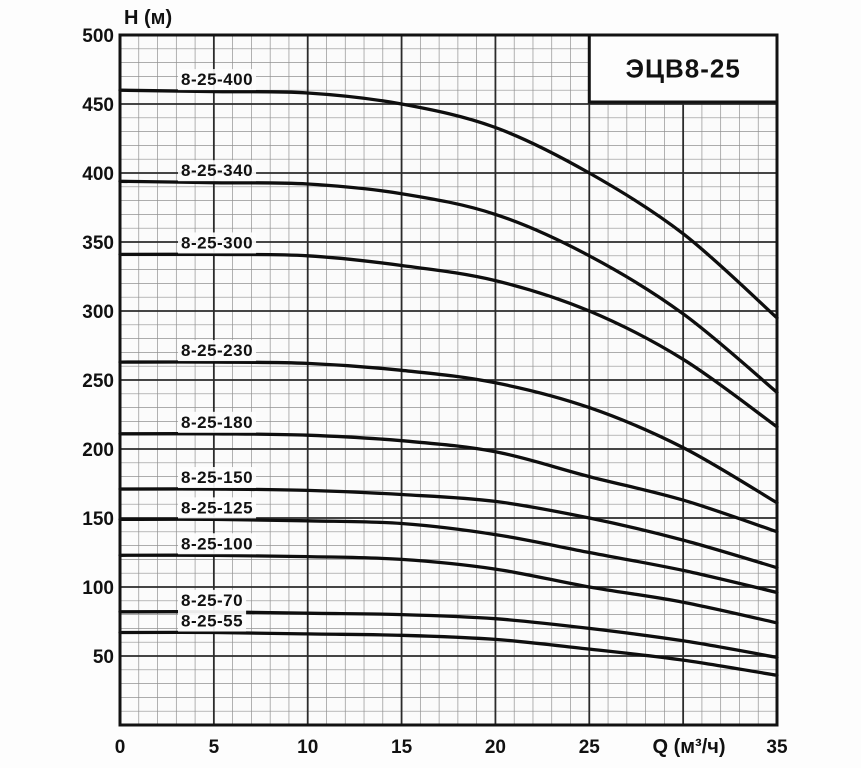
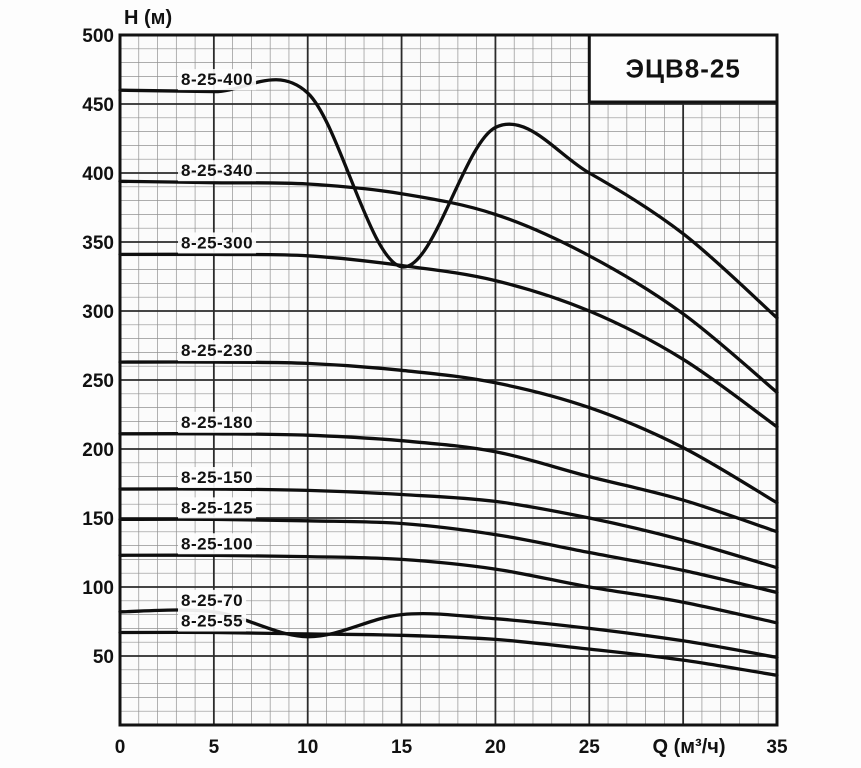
8-25-70/10: 81 -> 64
8-25-400/15: 450 -> 332
